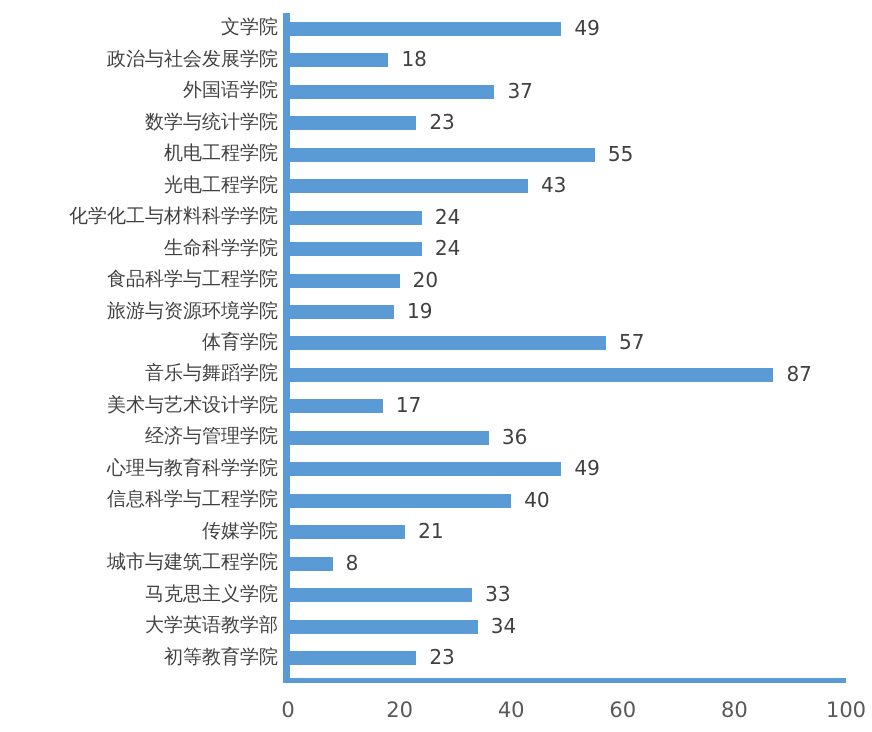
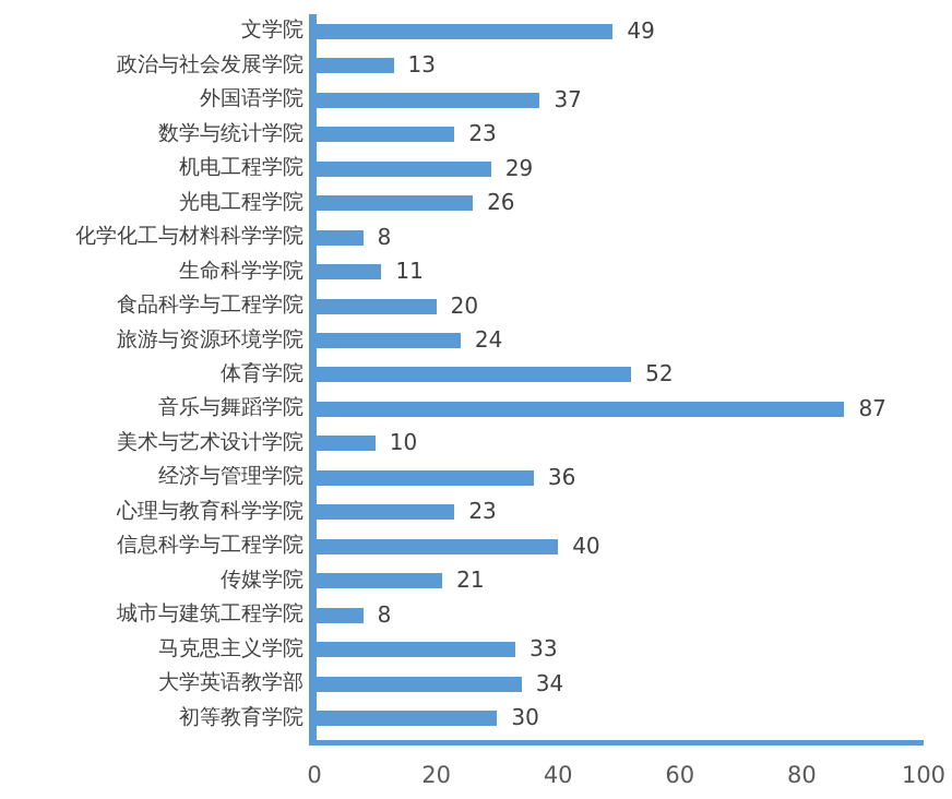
政治与社会发展学院: 18 -> 13
机电工程学院: 55 -> 29
光电工程学院: 43 -> 26
化学化工与材料科学学院: 24 -> 8
生命科学学院: 24 -> 11
旅游与资源环境学院: 19 -> 24
体育学院: 57 -> 52
美术与艺术设计学院: 17 -> 10
心理与教育科学学院: 49 -> 23
初等教育学院: 23 -> 30
